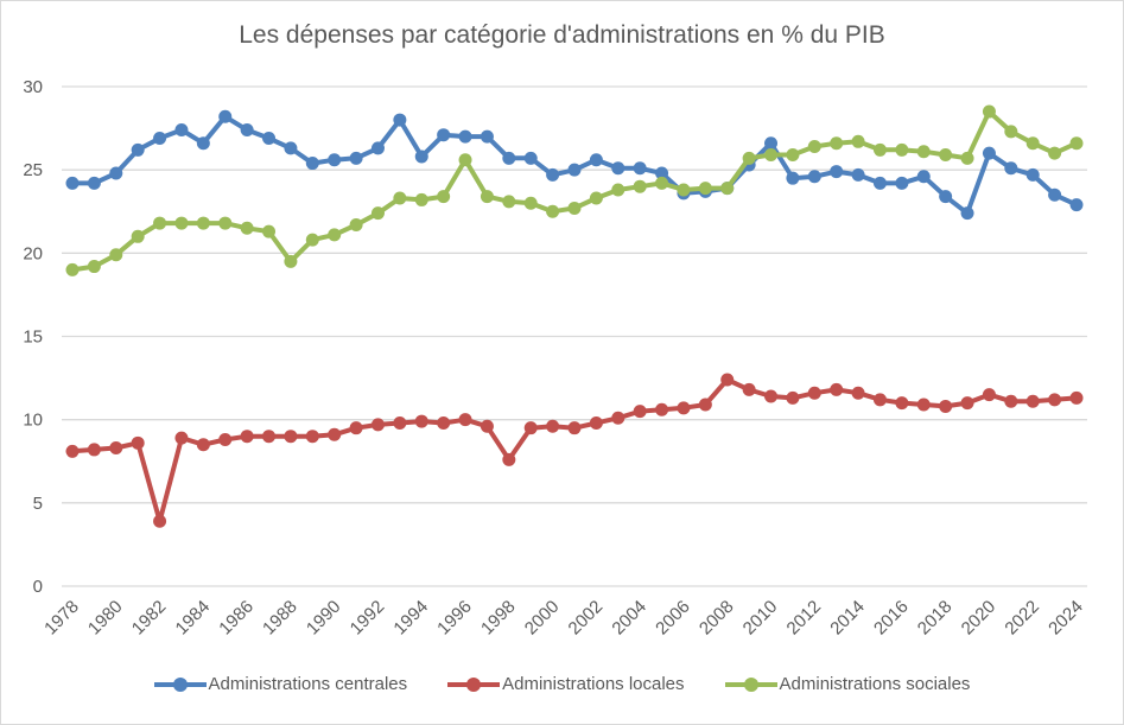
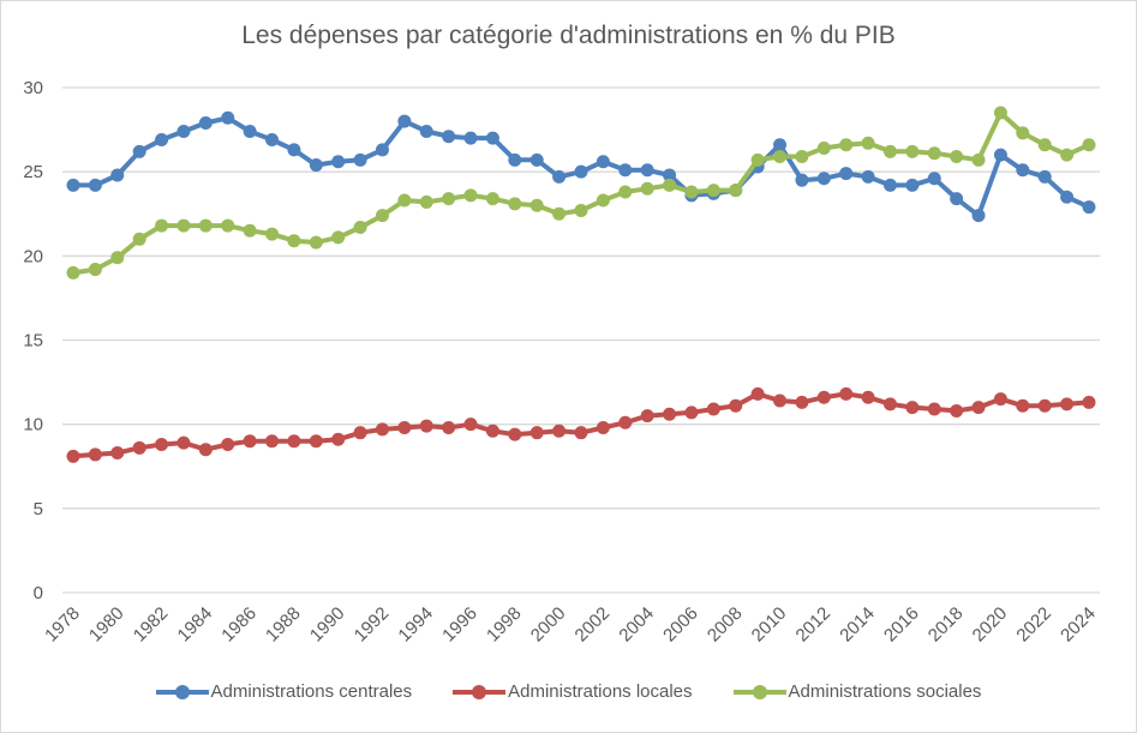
Administrations locales/1982: 3.9 -> 8.8
Administrations centrales/1984: 26.6 -> 27.9
Administrations sociales/1988: 19.5 -> 20.9
Administrations centrales/1994: 25.8 -> 27.4
Administrations sociales/1996: 25.6 -> 23.6
Administrations locales/1998: 7.6 -> 9.4
Administrations locales/2008: 12.4 -> 11.1
